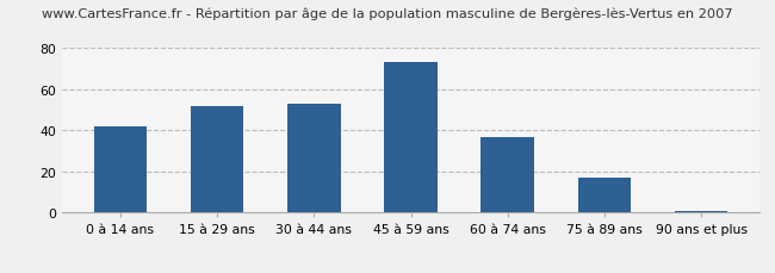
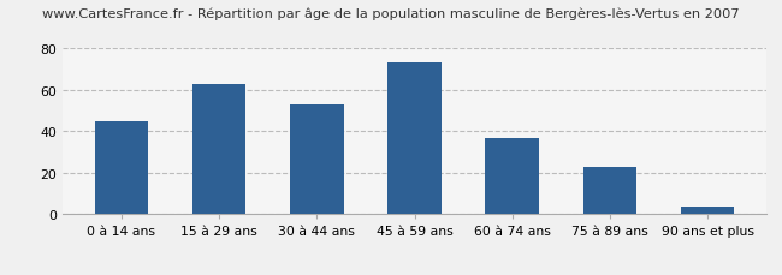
0 à 14 ans: 42 -> 45
15 à 29 ans: 52 -> 63
75 à 89 ans: 17 -> 23
90 ans et plus: 1 -> 4
